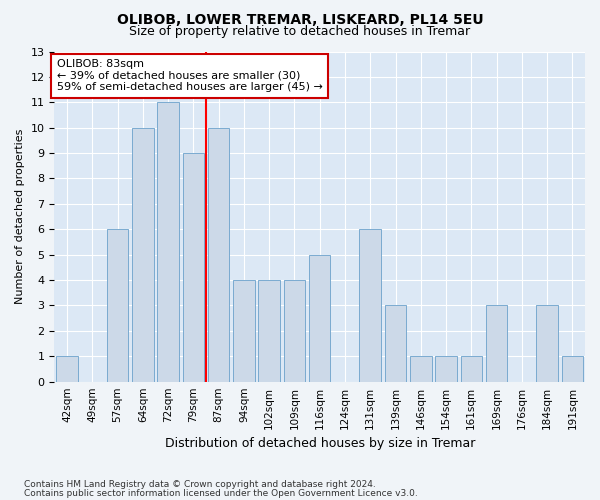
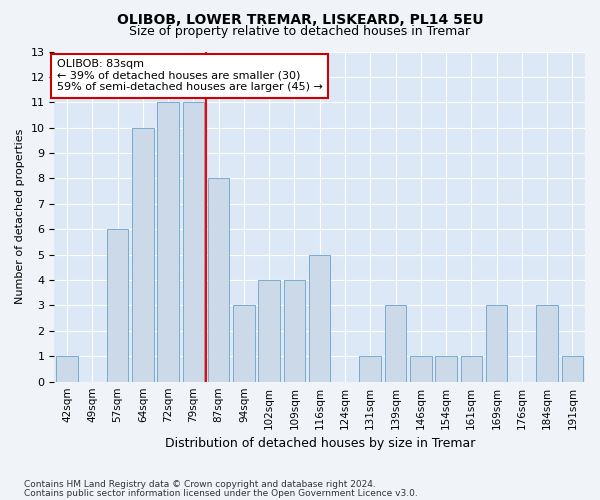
79sqm: 9 -> 11
87sqm: 10 -> 8
94sqm: 4 -> 3
131sqm: 6 -> 1
